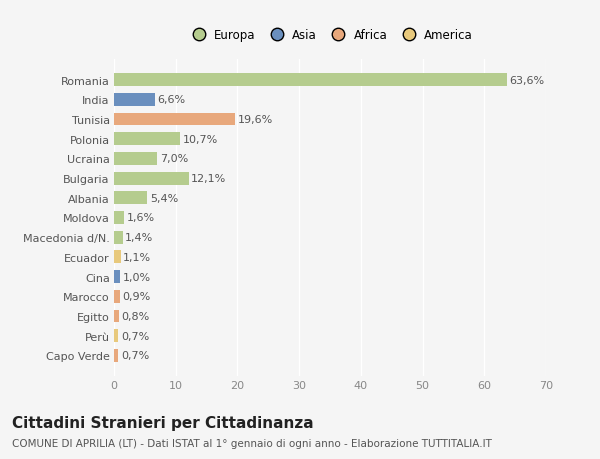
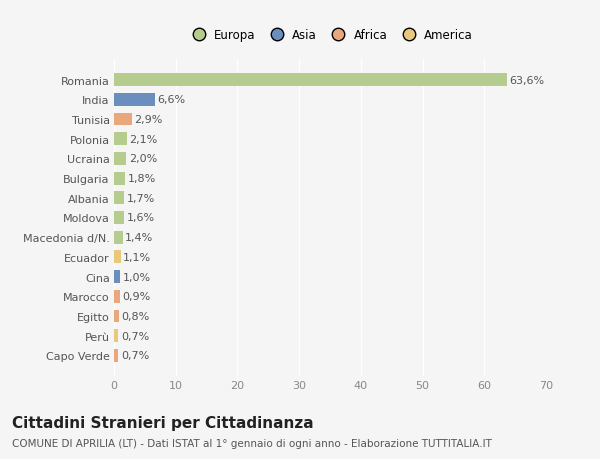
Tunisia: 19,6% -> 2,9%
Polonia: 10,7% -> 2,1%
Ucraina: 7,0% -> 2,0%
Bulgaria: 12,1% -> 1,8%
Albania: 5,4% -> 1,7%
